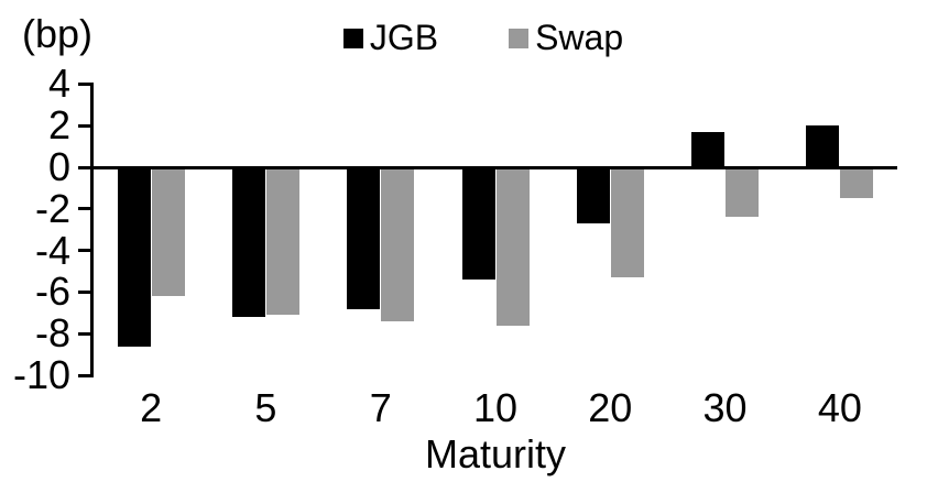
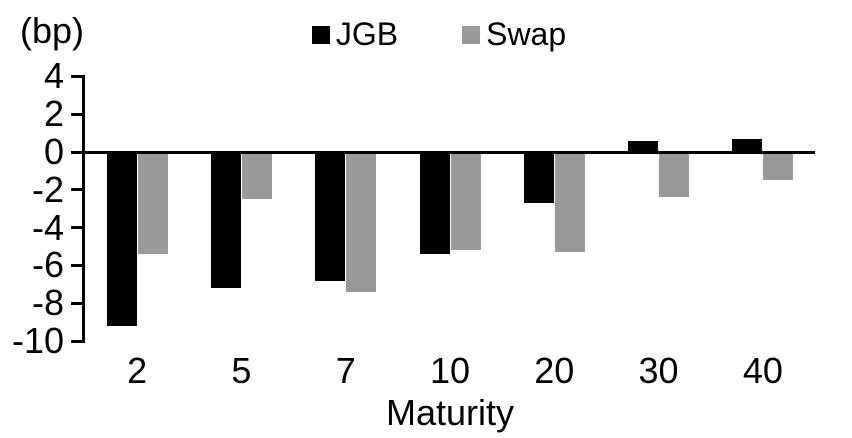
JGB/2: -8.6 -> -9.2
Swap/2: -6.2 -> -5.4
Swap/5: -7.1 -> -2.5
Swap/10: -7.6 -> -5.2
JGB/30: 1.7 -> 0.6
JGB/40: 2.0 -> 0.7
